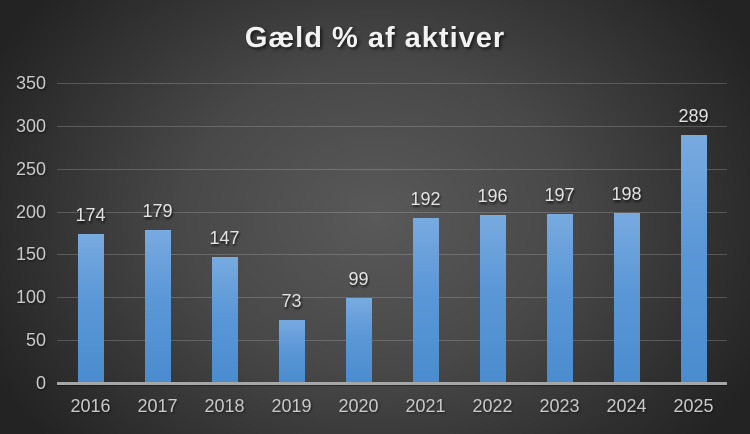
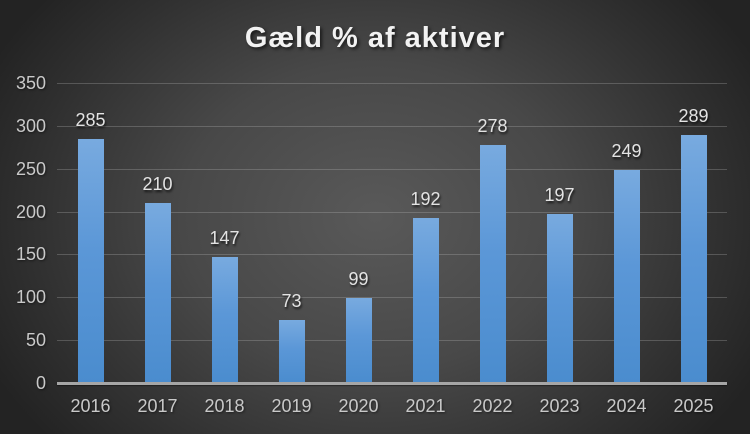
2016: 174 -> 285
2017: 179 -> 210
2022: 196 -> 278
2024: 198 -> 249
